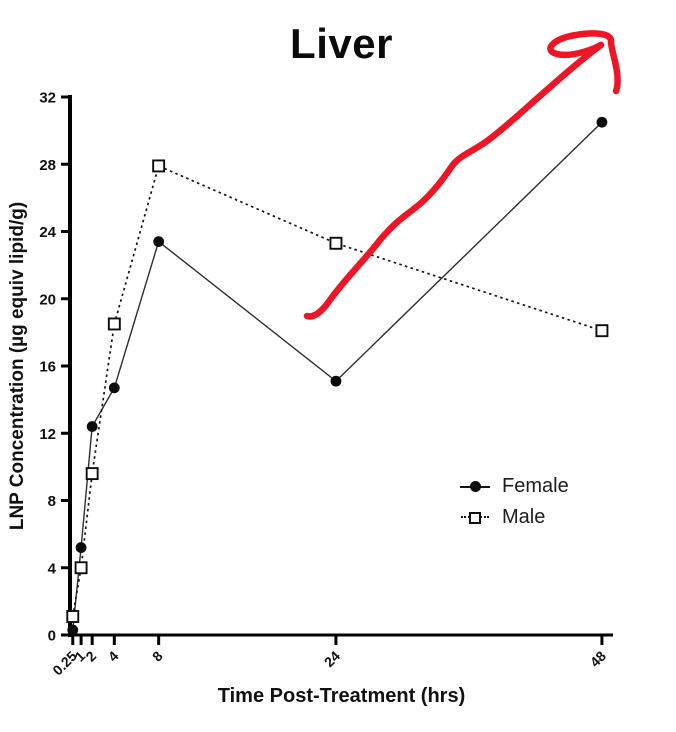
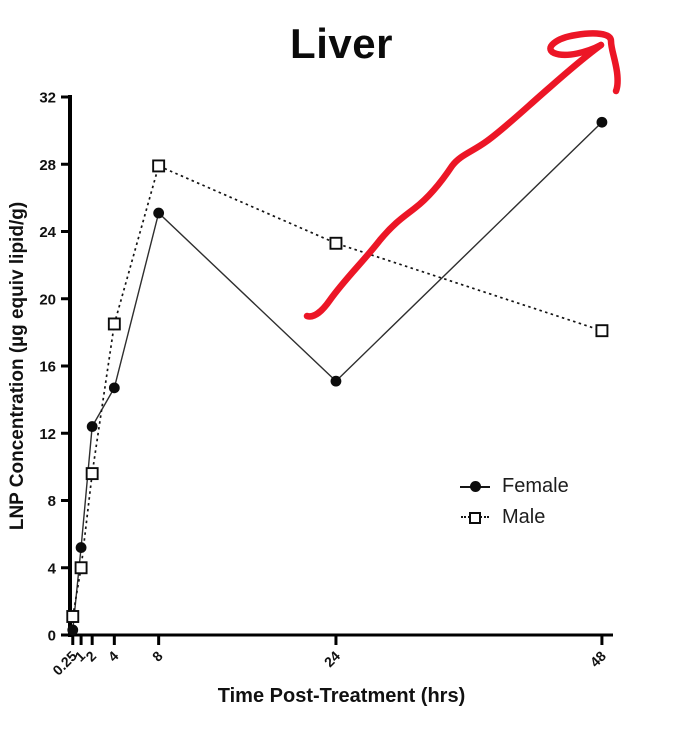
Female/8: 23.4 -> 25.1
